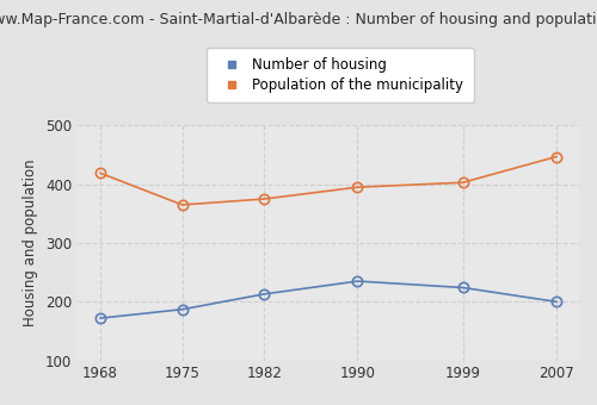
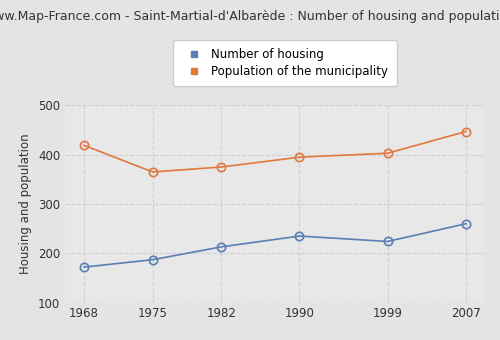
Number of housing/2007: 200 -> 260
